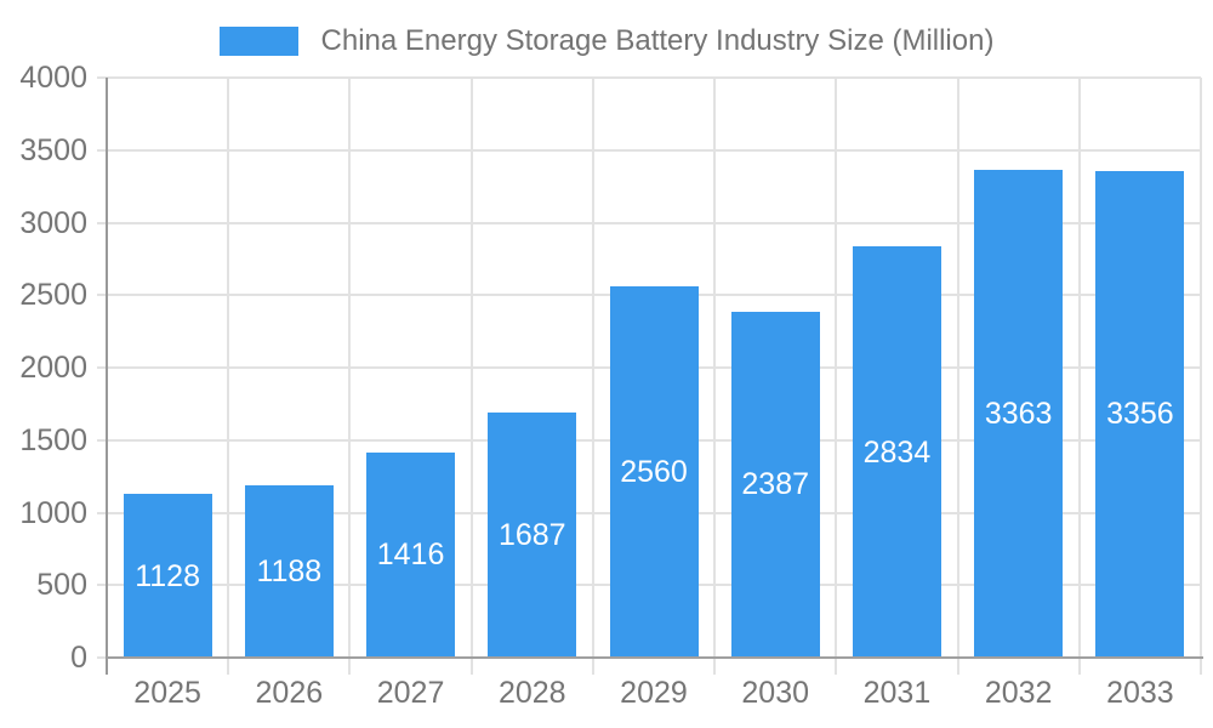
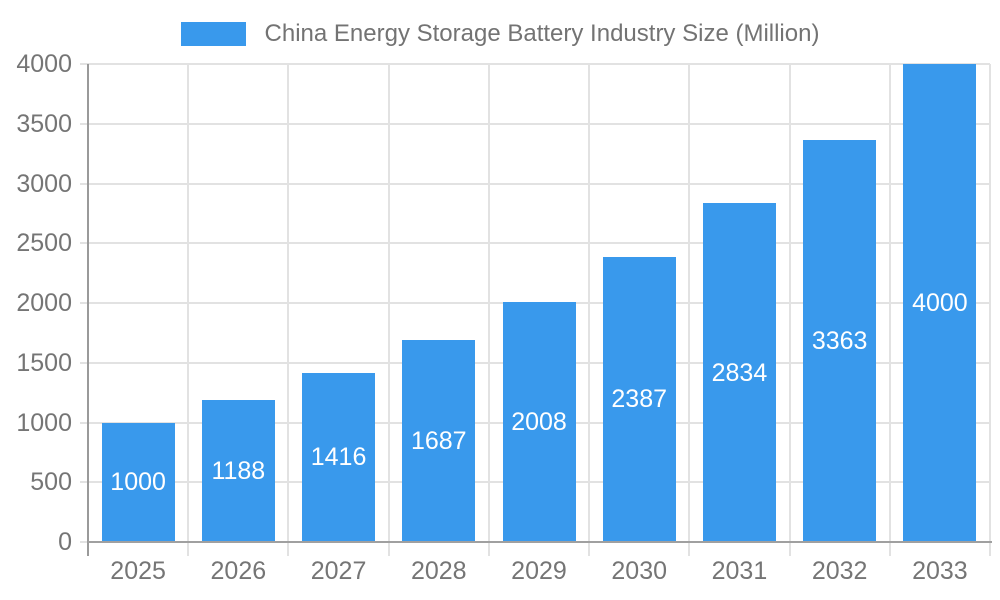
2025: 1128 -> 1000
2029: 2560 -> 2008
2033: 3356 -> 4000
